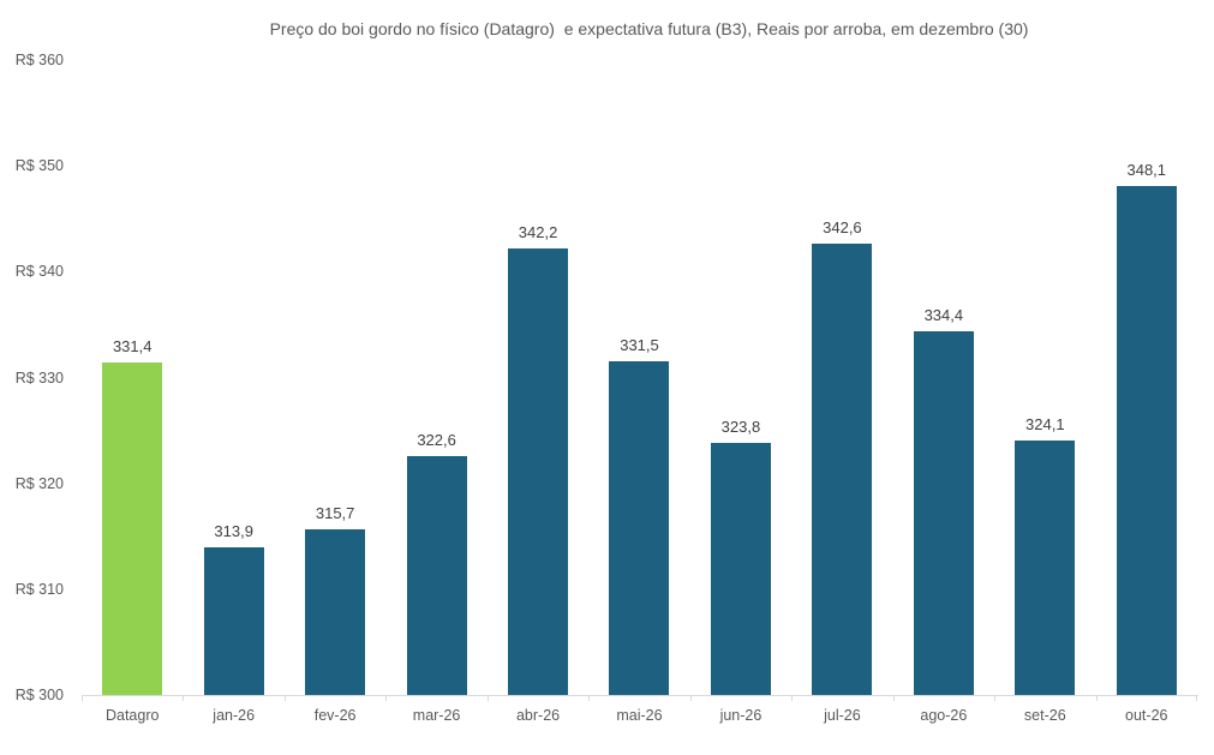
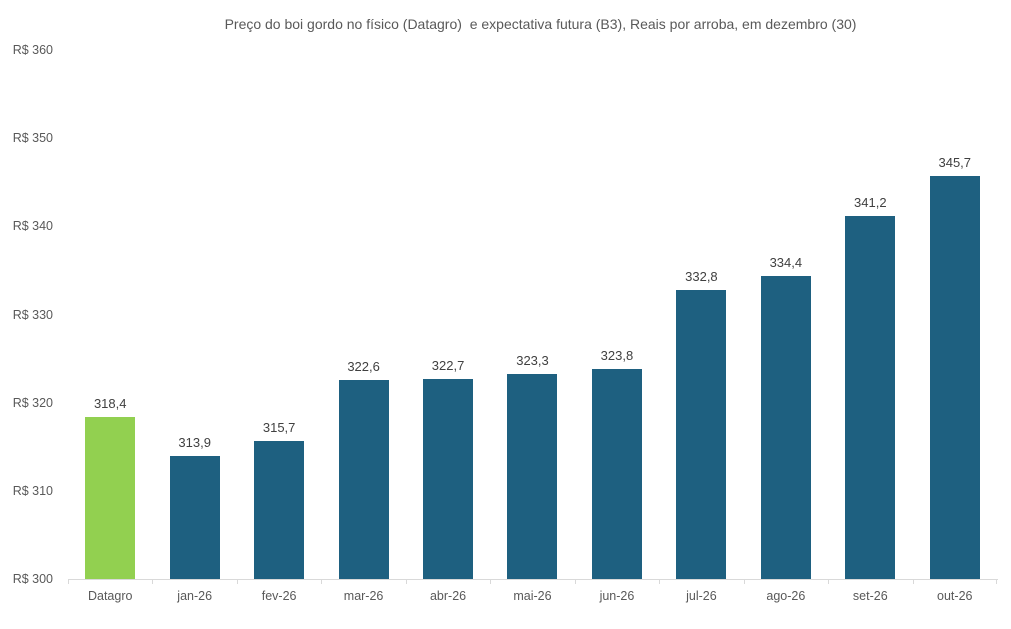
Datagro: 331,4 -> 318,4
abr-26: 342,2 -> 322,7
mai-26: 331,5 -> 323,3
jul-26: 342,6 -> 332,8
set-26: 324,1 -> 341,2
out-26: 348,1 -> 345,7
